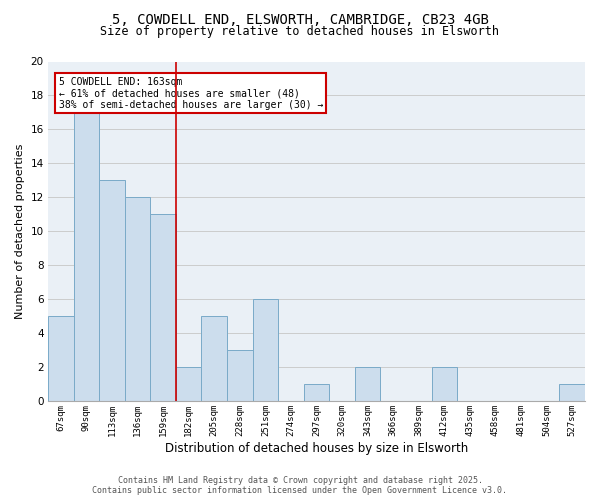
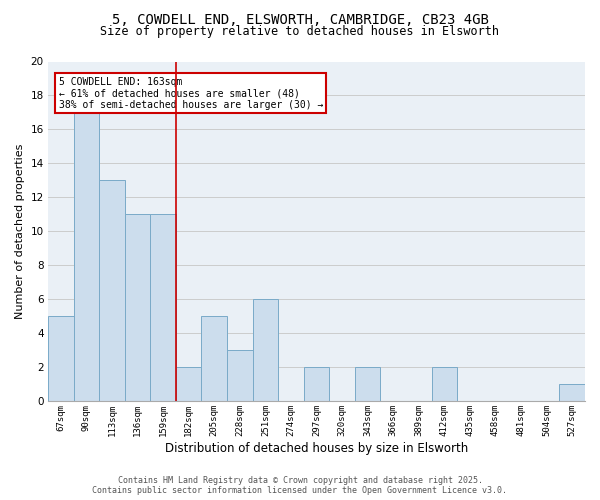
136sqm: 12 -> 11
297sqm: 1 -> 2
